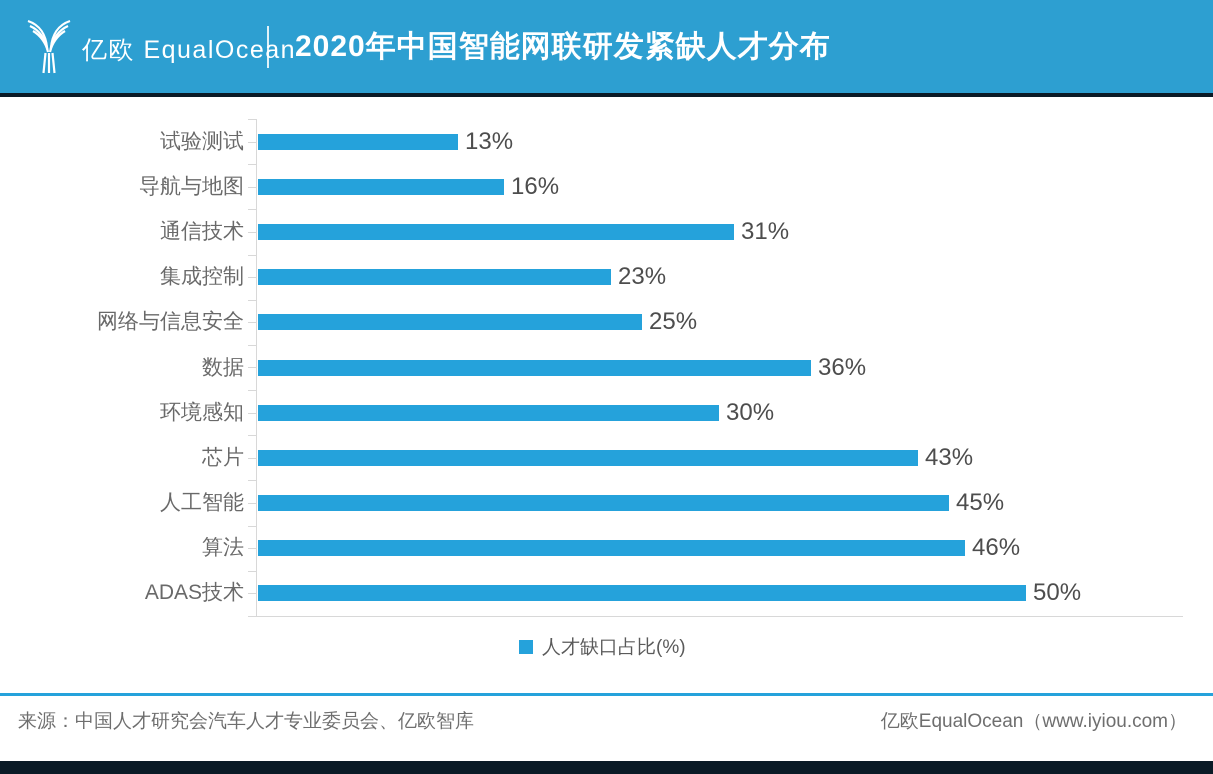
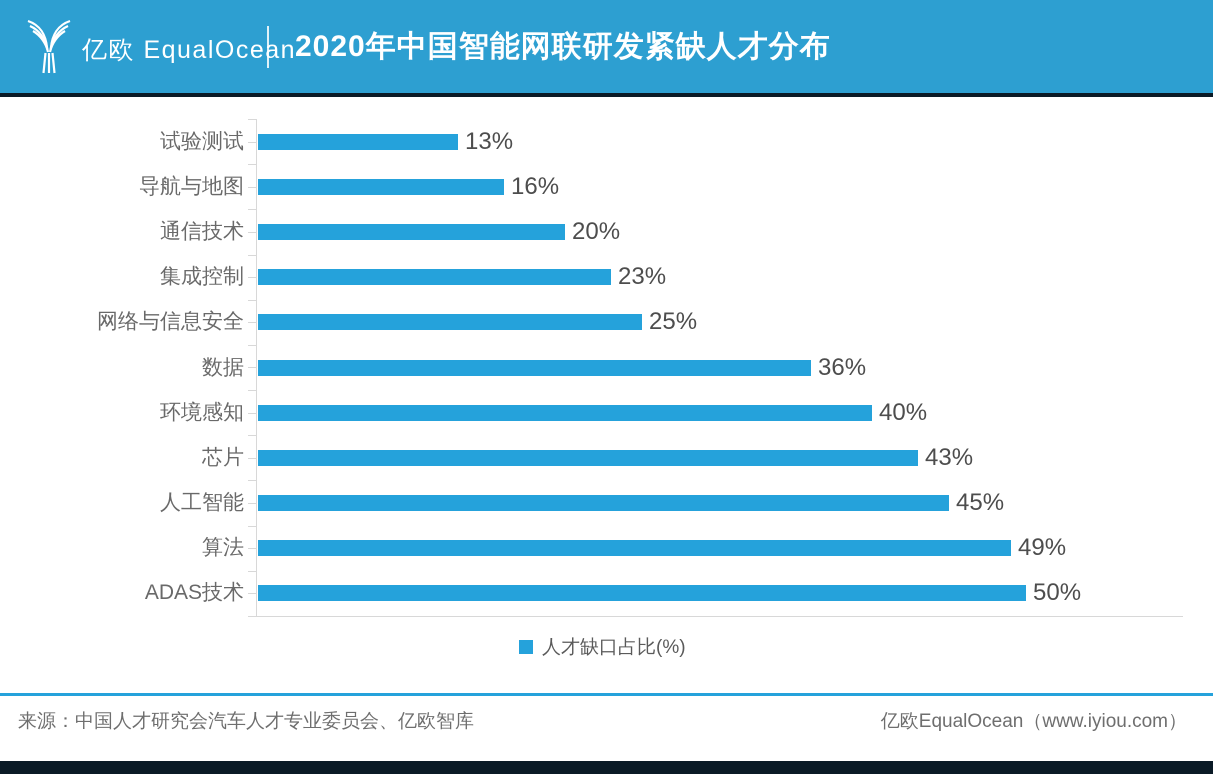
通信技术: 31% -> 20%
环境感知: 30% -> 40%
算法: 46% -> 49%
